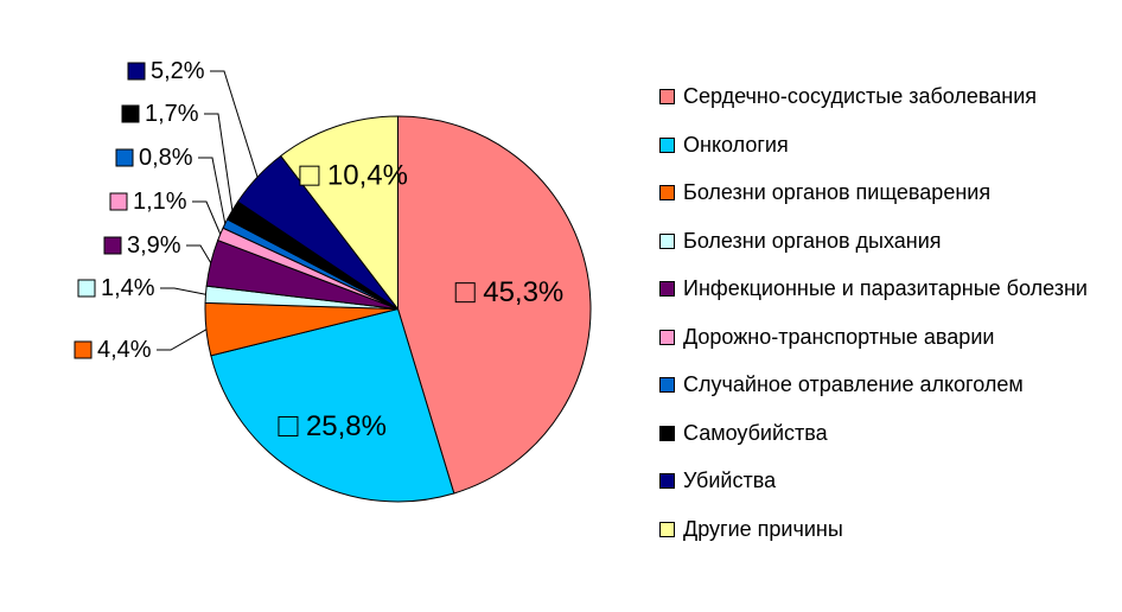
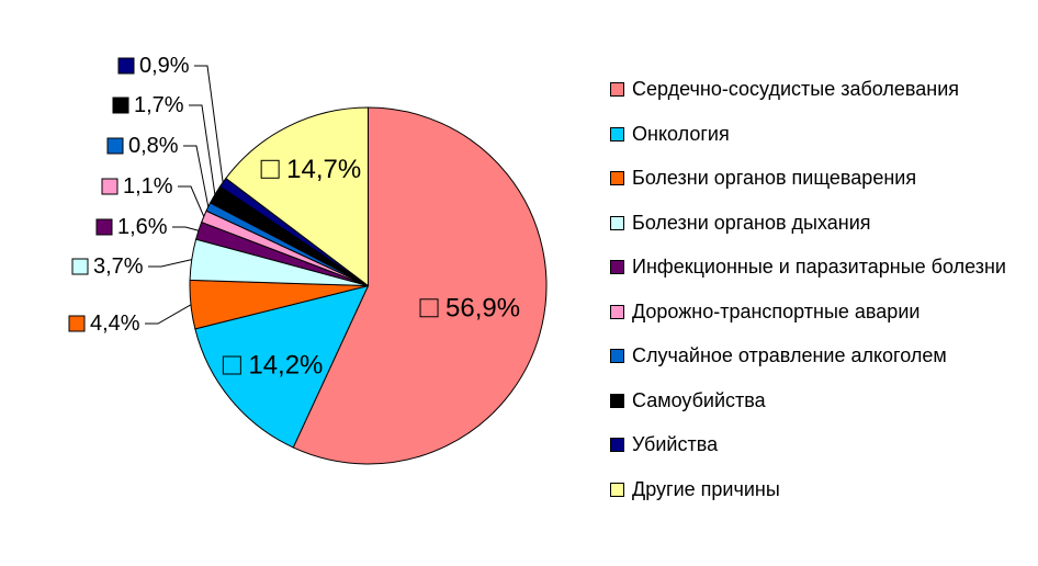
Сердечно-сосудистые заболевания: 45,3% -> 56,9%
Онкология: 25,8% -> 14,2%
Болезни органов дыхания: 1,4% -> 3,7%
Инфекционные и паразитарные болезни: 3,9% -> 1,6%
Убийства: 5,2% -> 0,9%
Другие причины: 10,4% -> 14,7%
